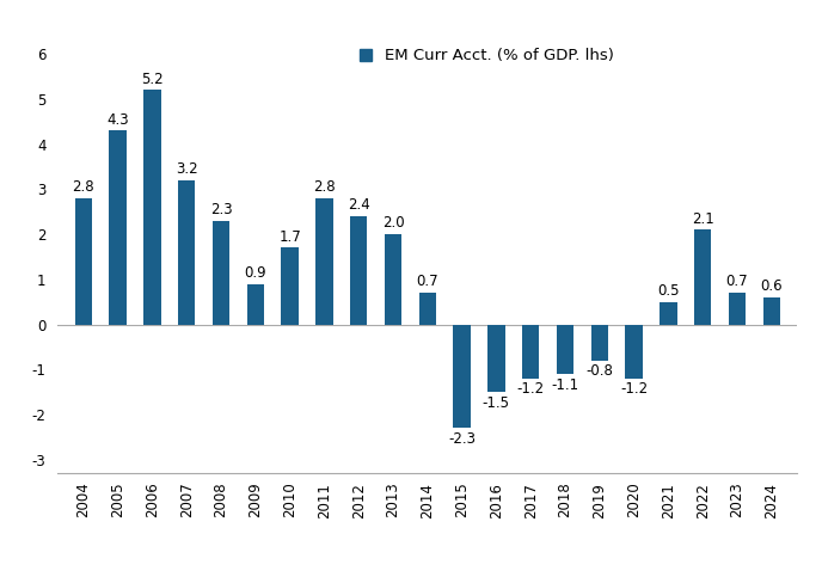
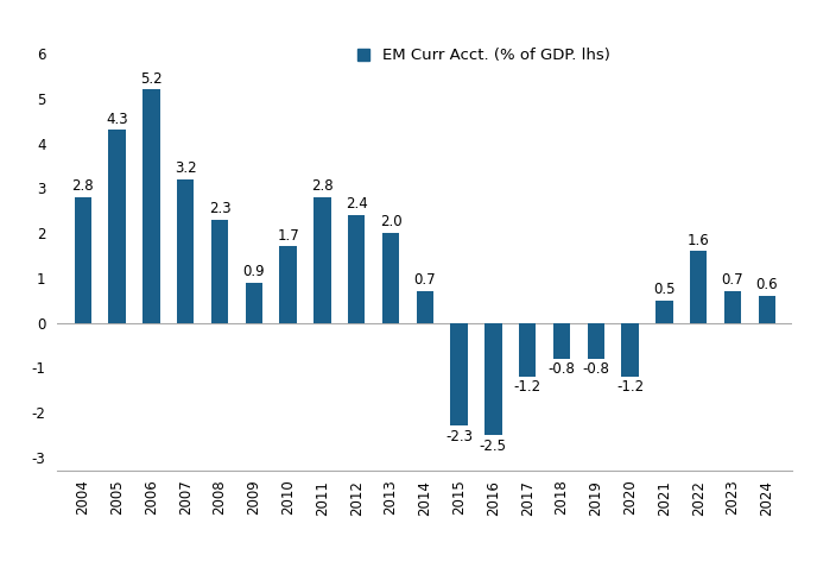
2016: -1.5 -> -2.5
2018: -1.1 -> -0.8
2022: 2.1 -> 1.6
